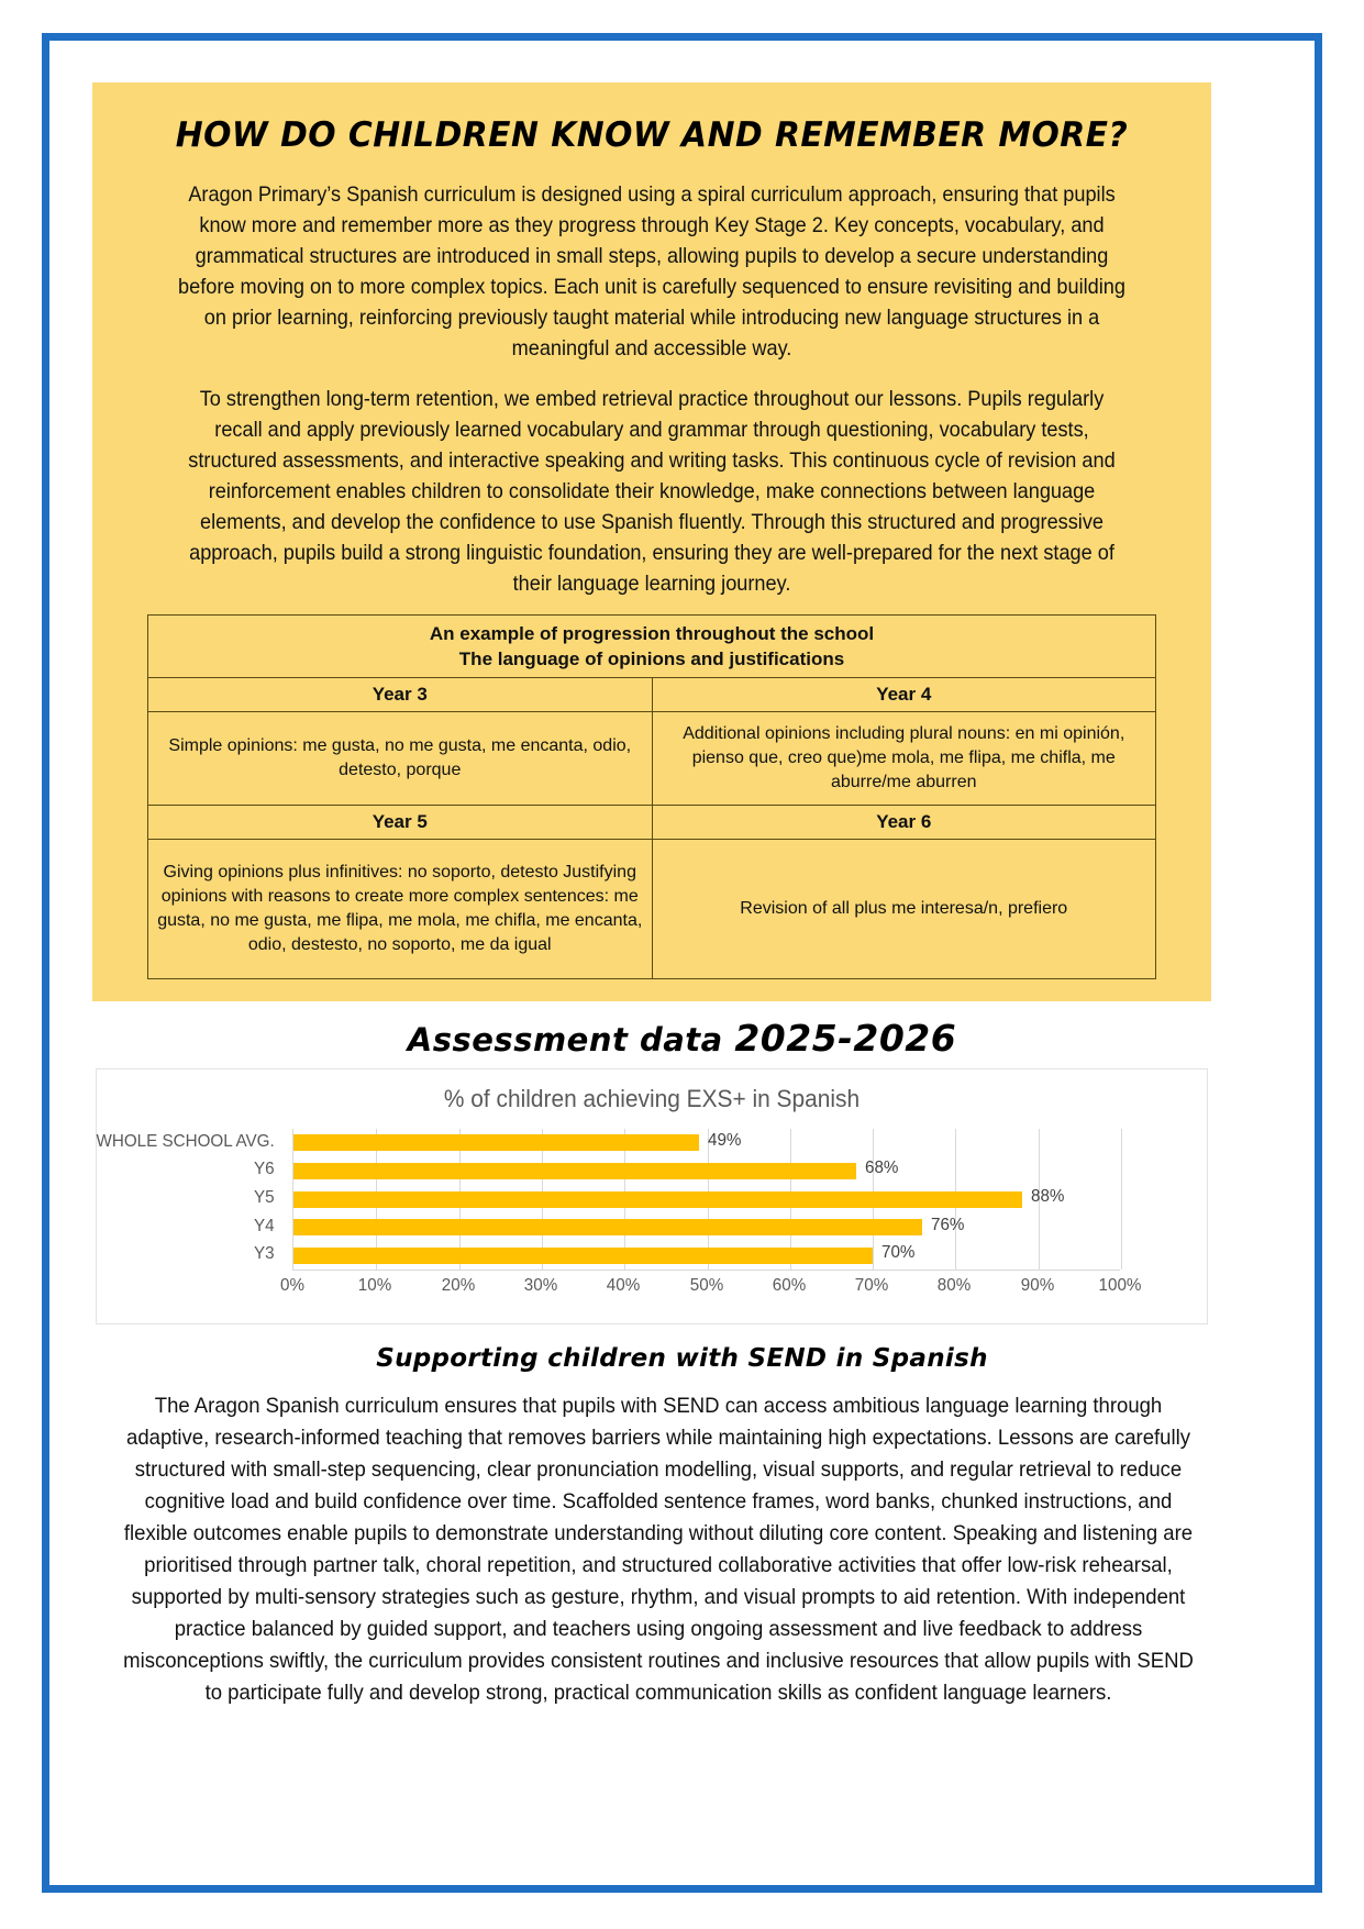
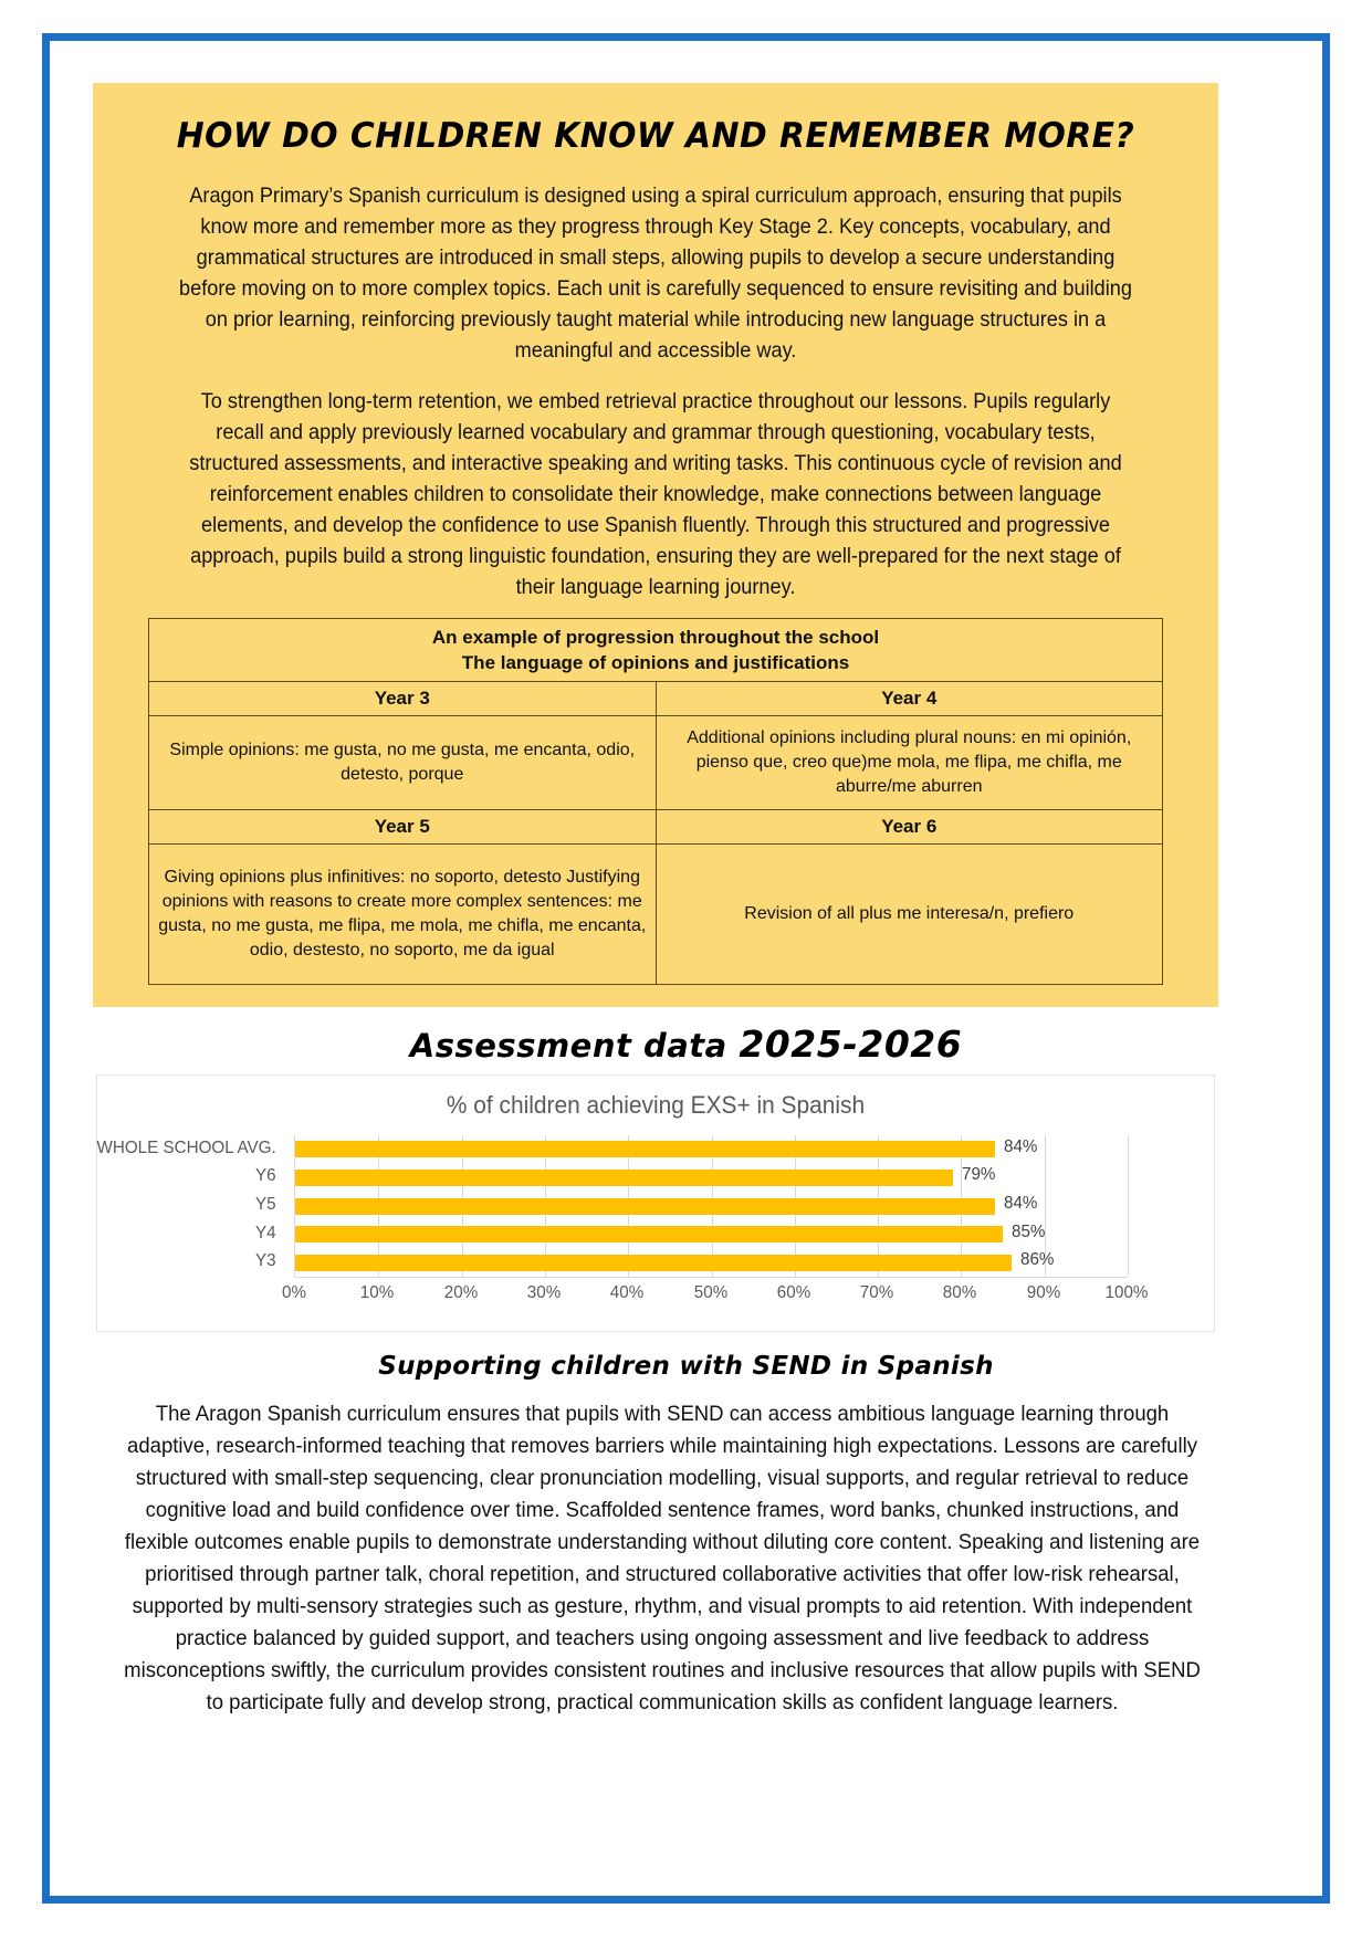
WHOLE SCHOOL AVG.: 49% -> 84%
Y6: 68% -> 79%
Y5: 88% -> 84%
Y4: 76% -> 85%
Y3: 70% -> 86%
